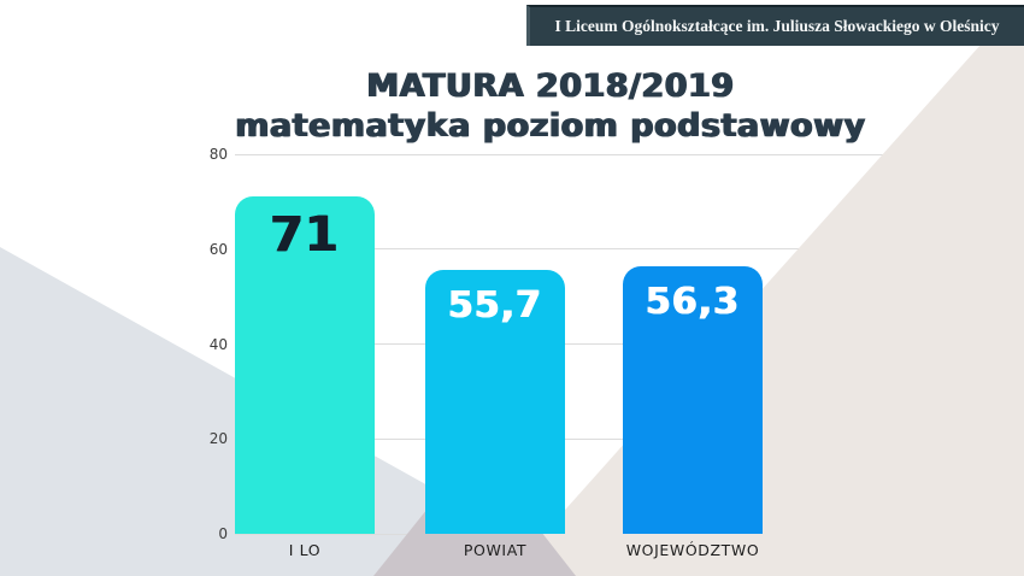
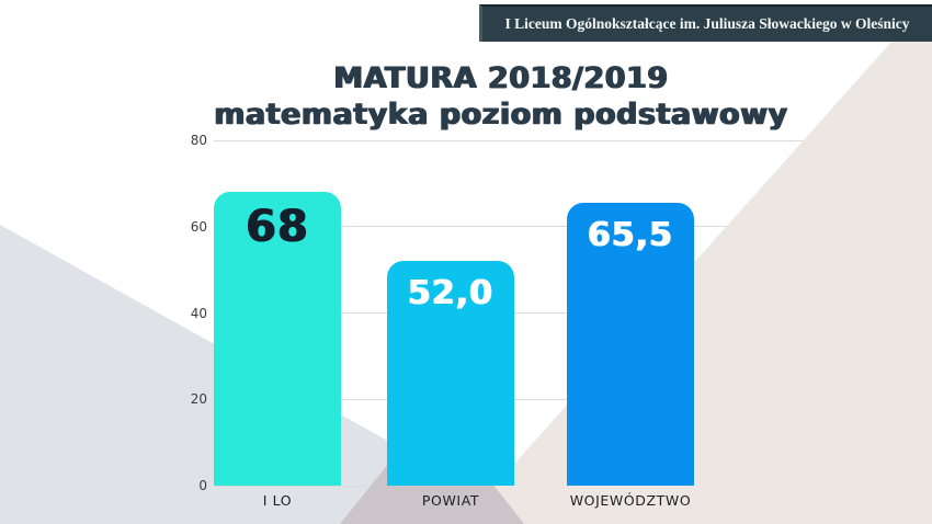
I LO: 71 -> 68
POWIAT: 55,7 -> 52,0
WOJEWÓDZTWO: 56,3 -> 65,5
